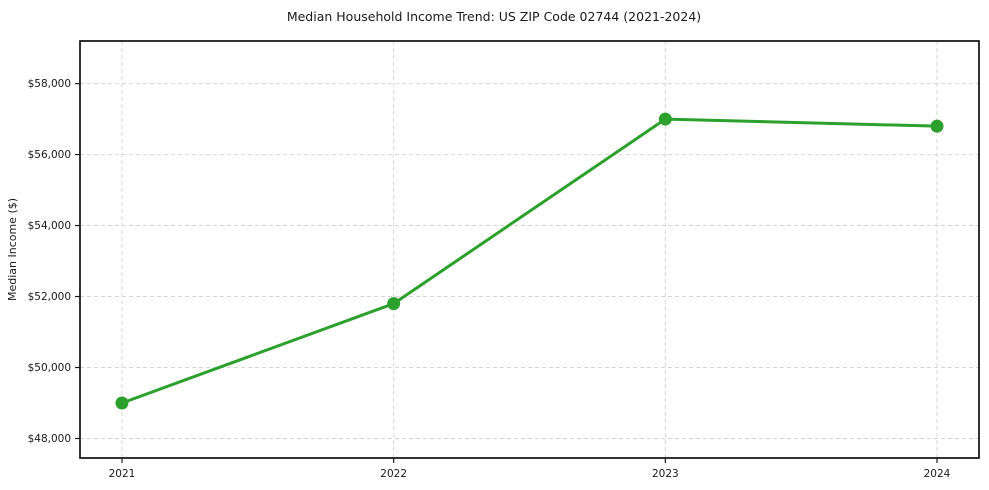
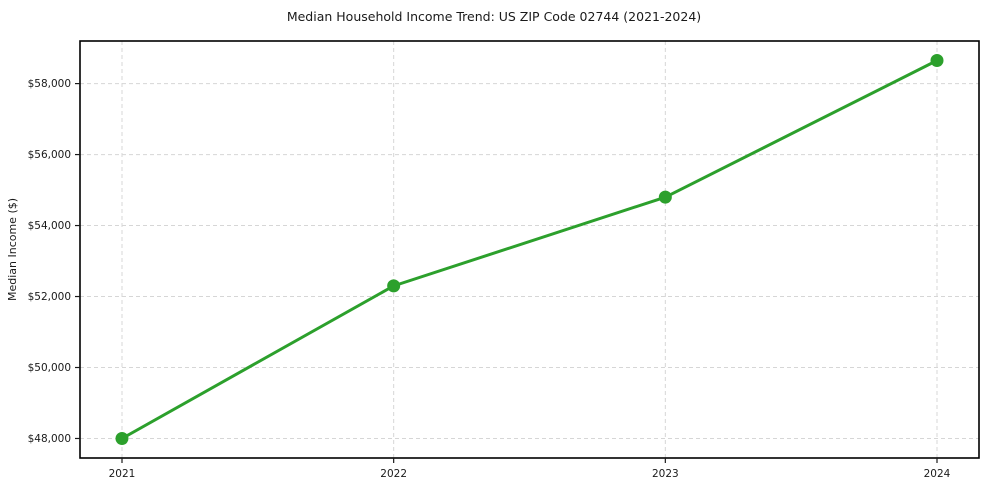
2021: $49000 -> $48000
2022: $51800 -> $52300
2023: $57000 -> $54800
2024: $56800 -> $58600
